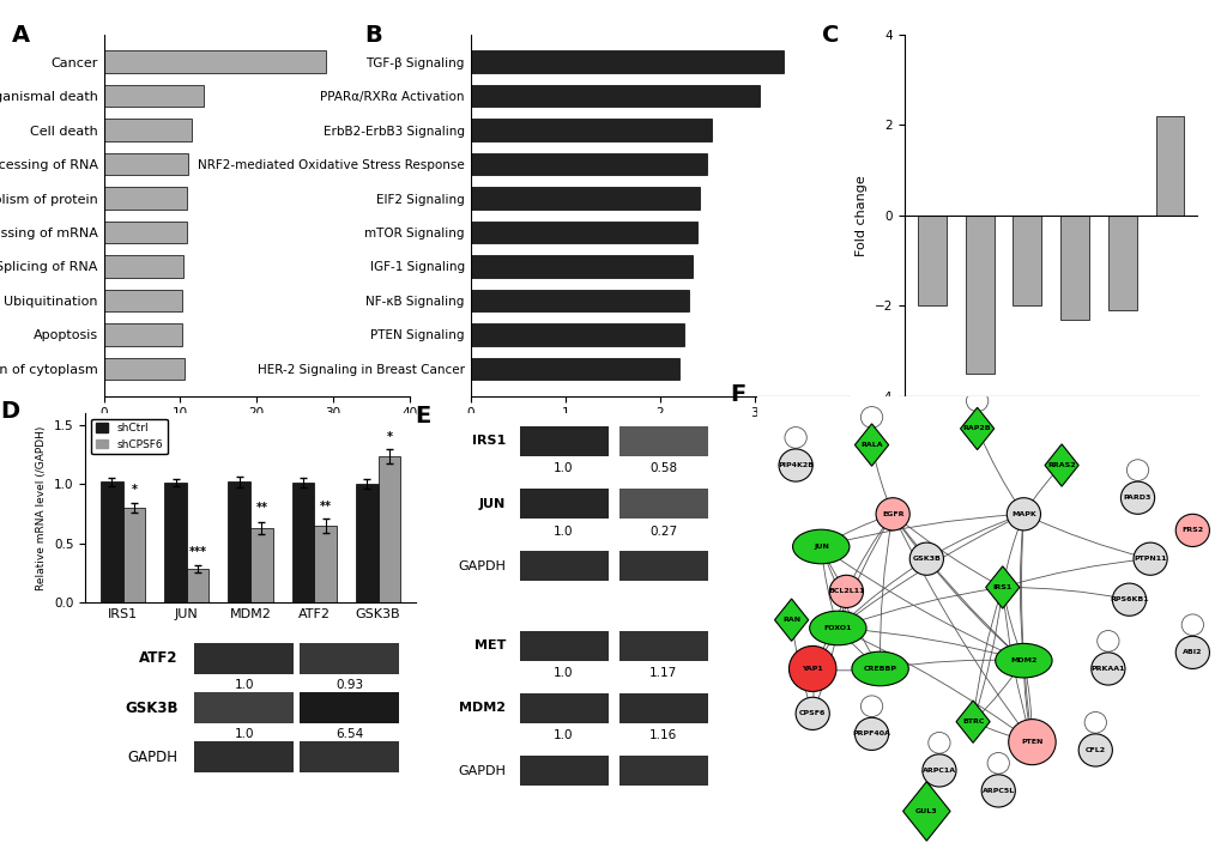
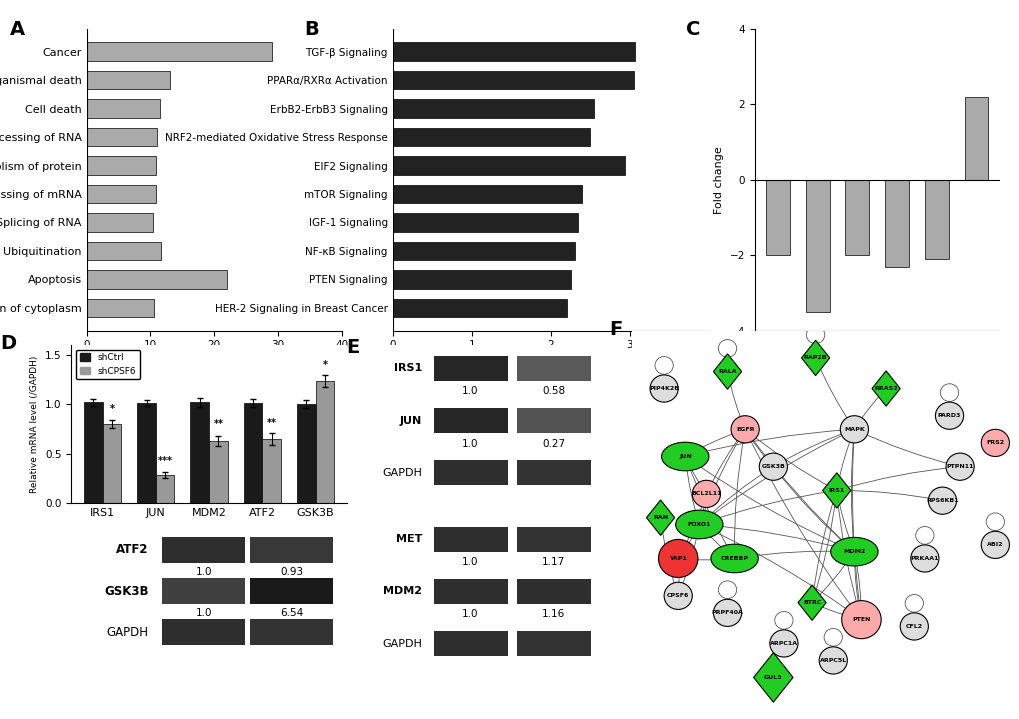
Ubiquitination: 10.3 -> 11.6
Apoptosis: 10.2 -> 22.0
TGF-β Signaling: 3.30 -> 3.06
EIF2 Signaling: 2.42 -> 2.94
